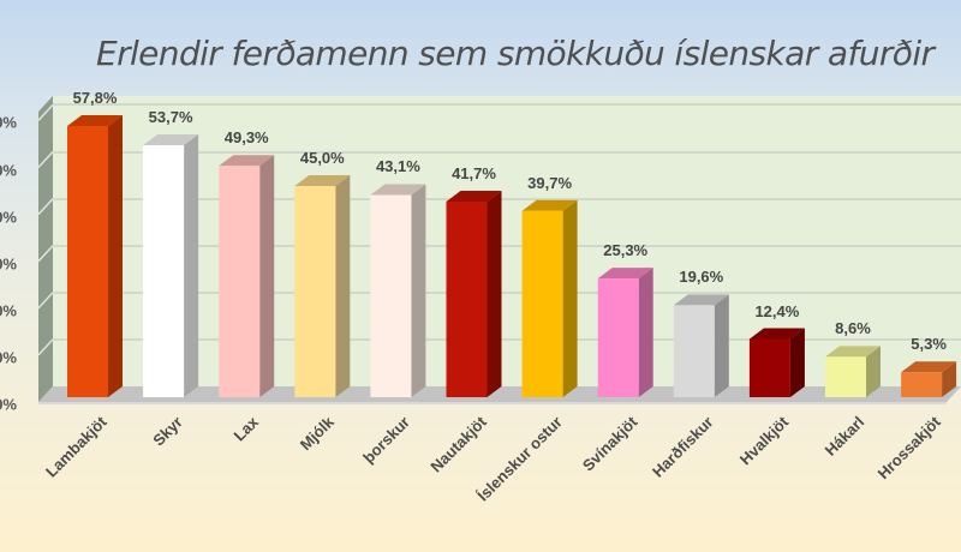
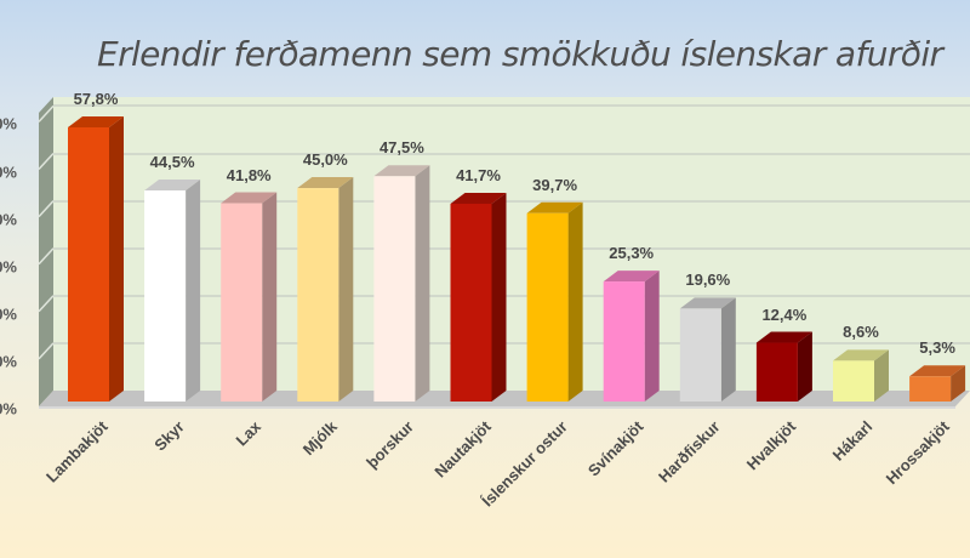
Skyr: 53,7% -> 44,5%
Lax: 49,3% -> 41,8%
þorskur: 43,1% -> 47,5%
